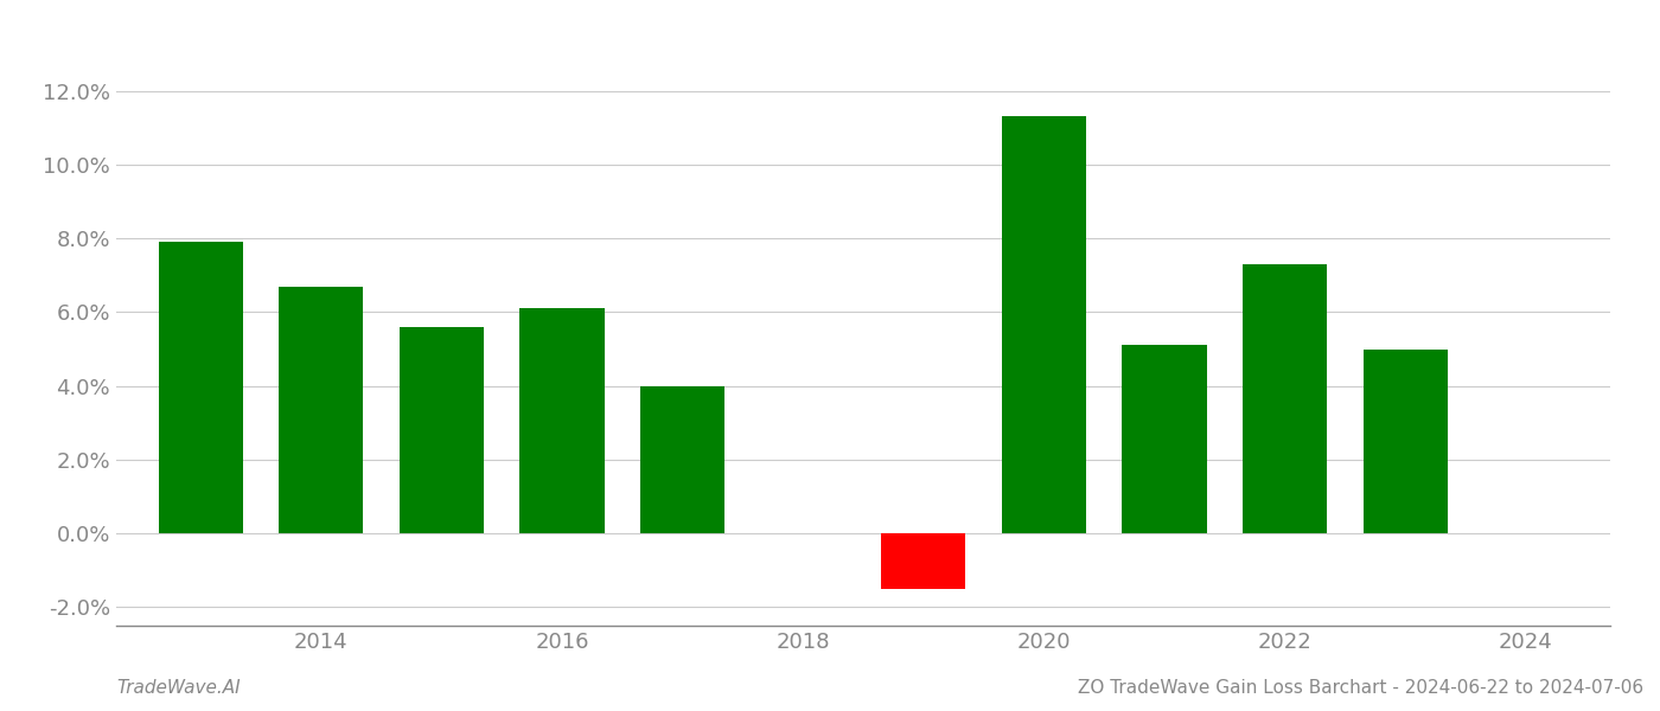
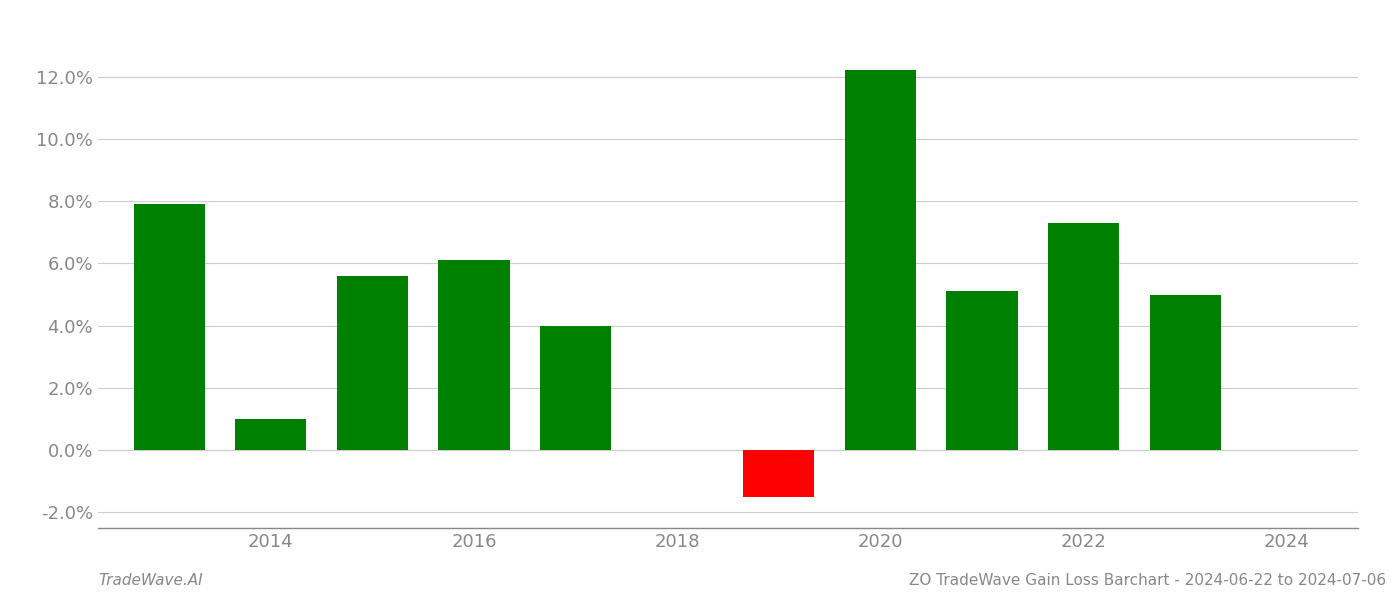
2014: 6.7% -> 1.0%
2020: 11.3% -> 12.2%
